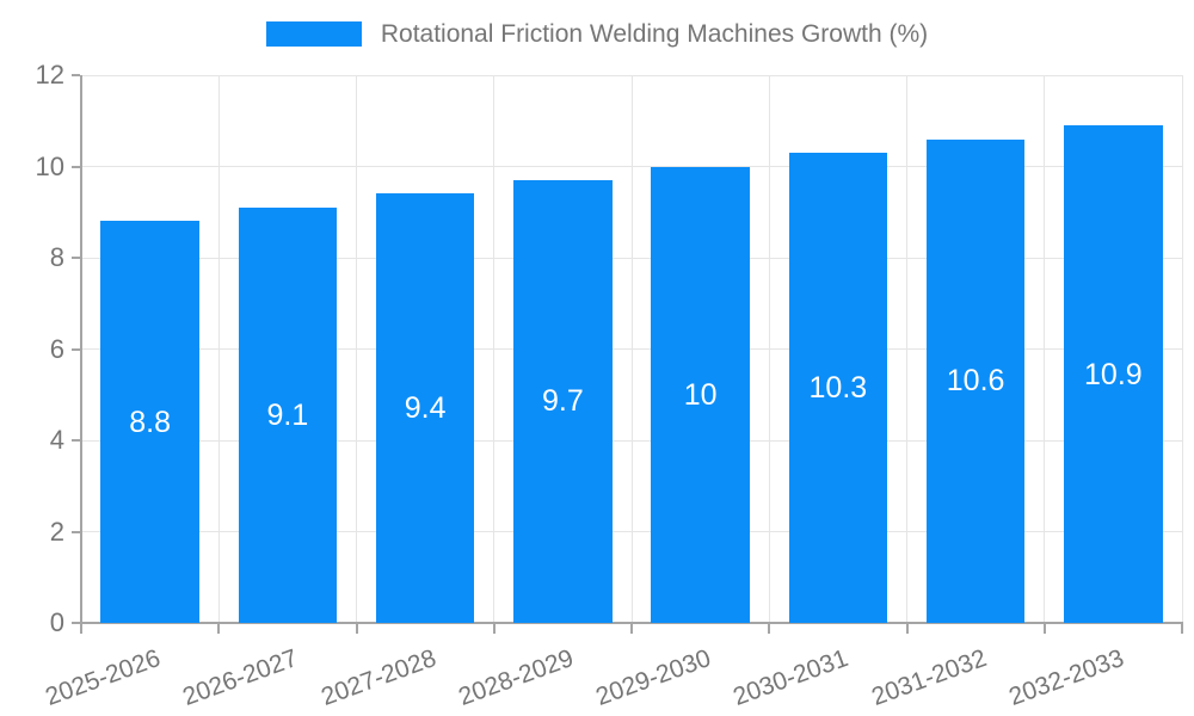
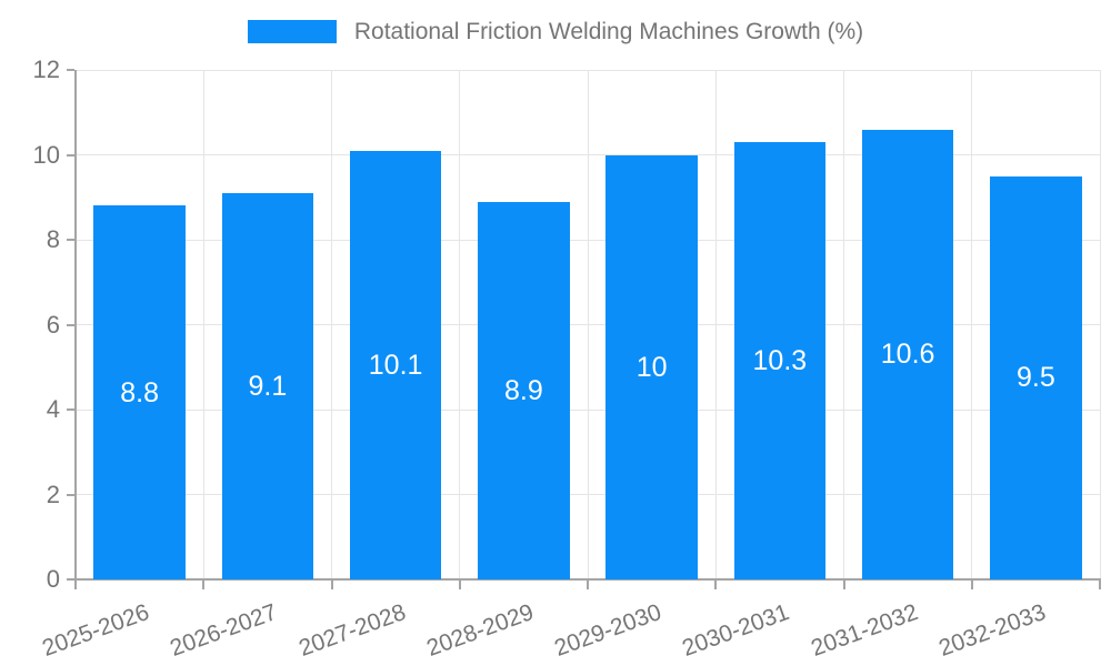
2027-2028: 9.4 -> 10.1
2028-2029: 9.7 -> 8.9
2032-2033: 10.9 -> 9.5
